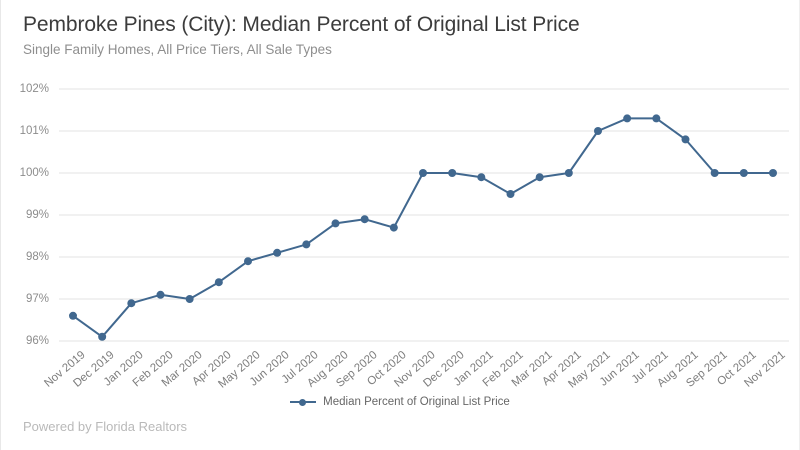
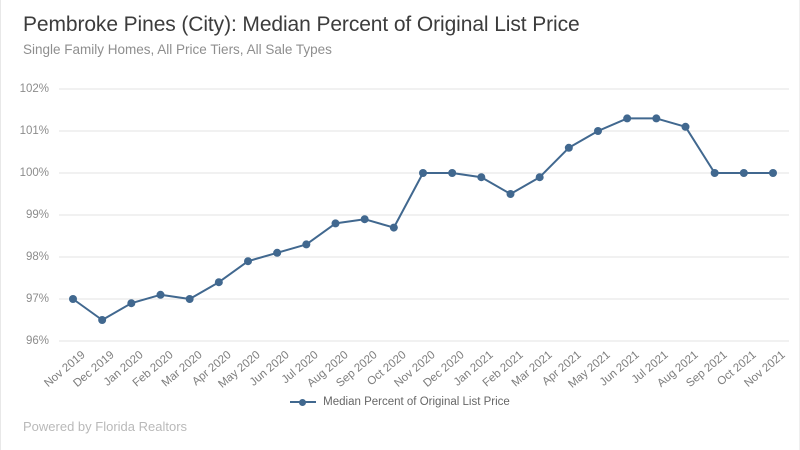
Nov 2019: 96.6% -> 97.0%
Dec 2019: 96.1% -> 96.5%
Apr 2021: 100.0% -> 100.6%
Aug 2021: 100.8% -> 101.1%
